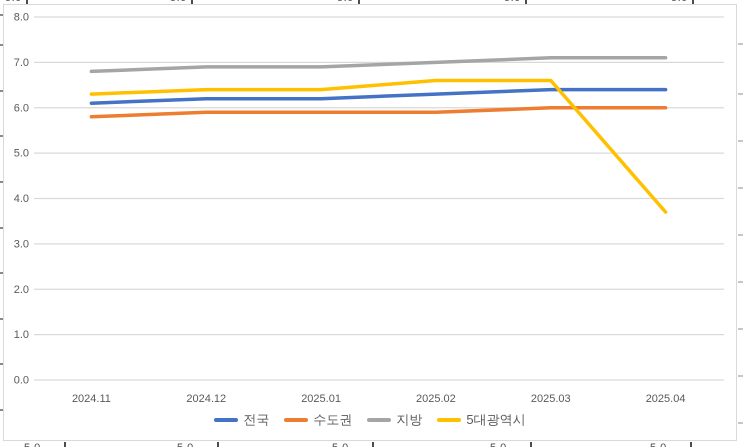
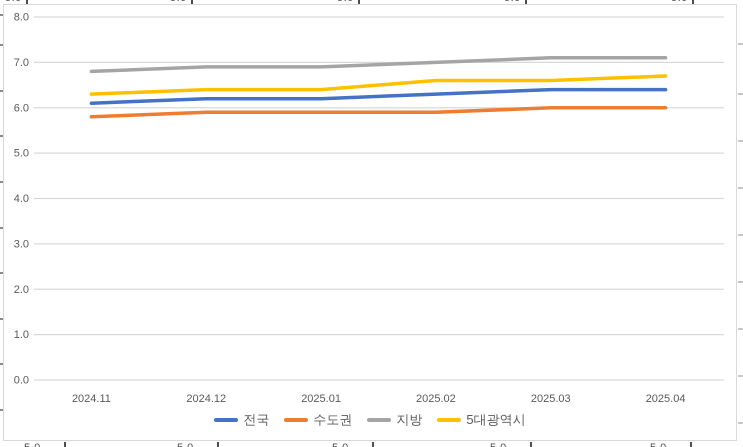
5대광역시/2025.04: 3.7 -> 6.7
